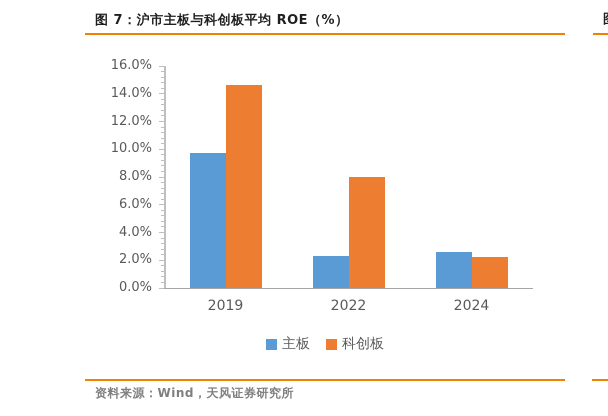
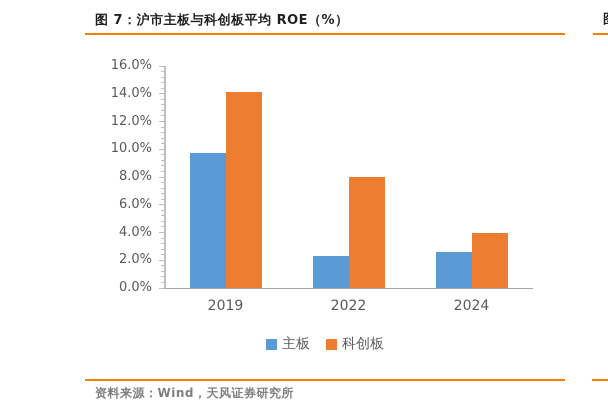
科创板/2019: 14.6% -> 14.1%
科创板/2024: 2.2% -> 4.0%
